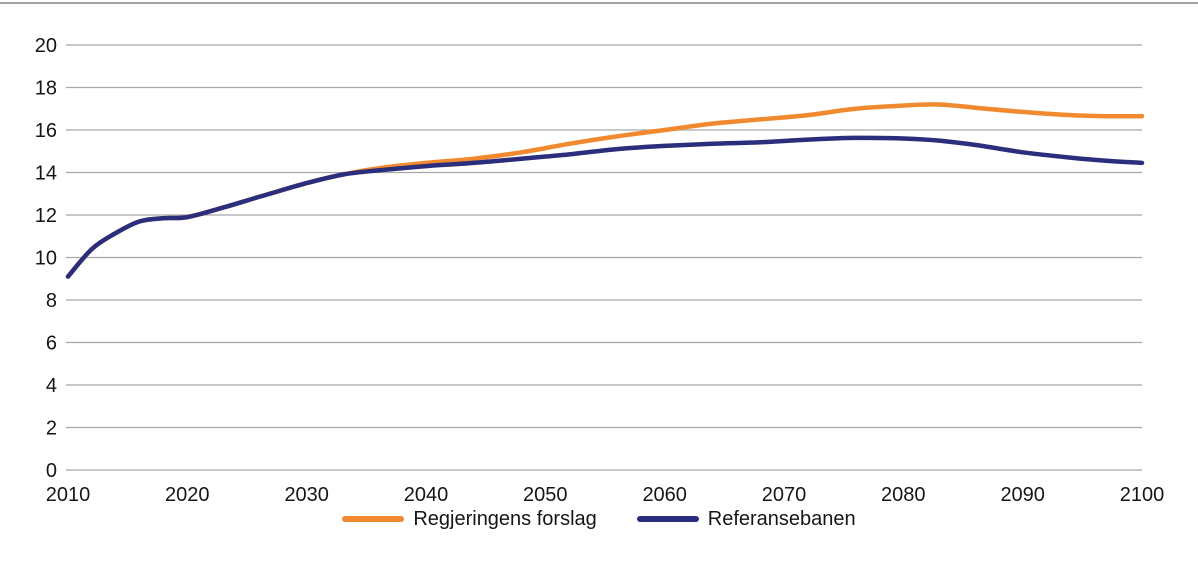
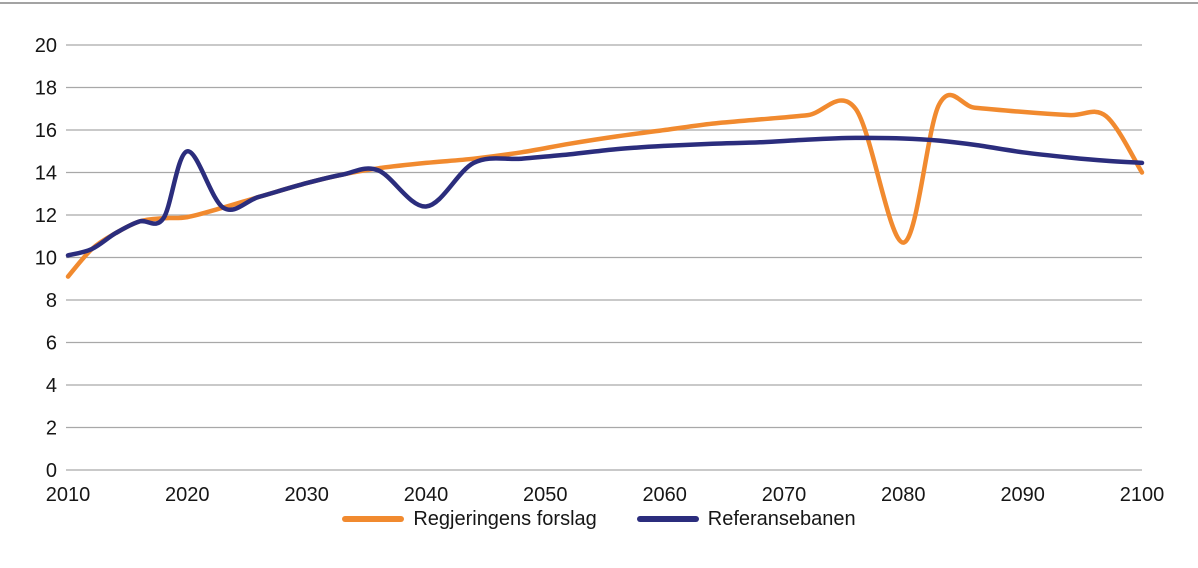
Referansebanen/2010: 9.1 -> 10.1
Referansebanen/2020: 11.9 -> 15.0
Referansebanen/2040: 14.3 -> 12.4
Regjeringens forslag/2080: 17.1 -> 10.7
Regjeringens forslag/2100: 16.6 -> 14.0
